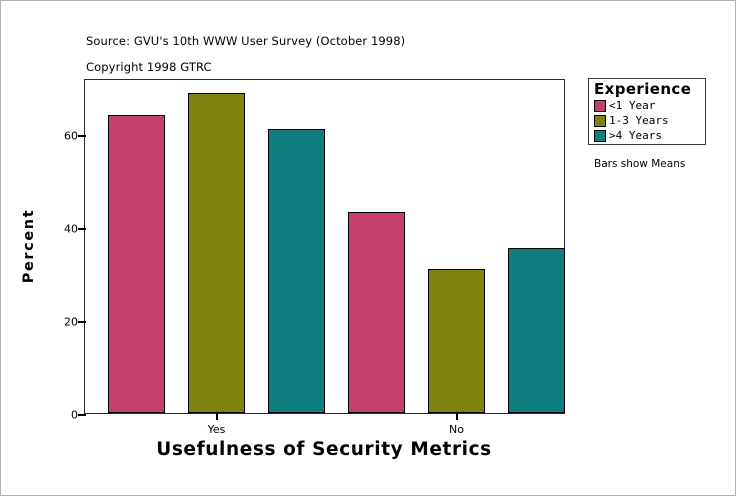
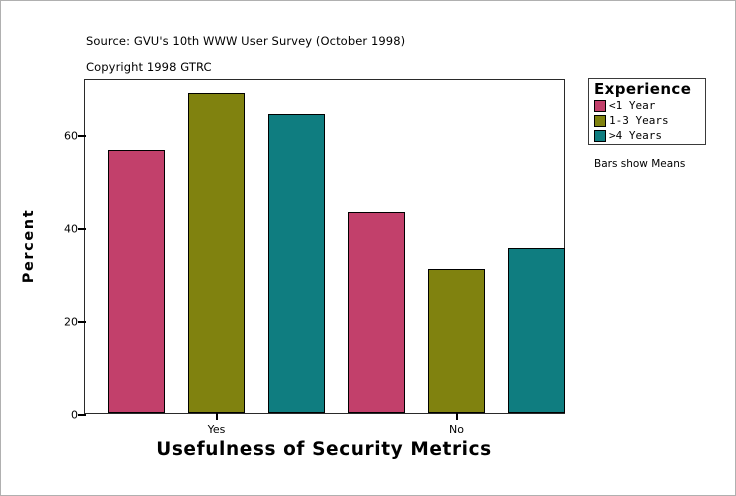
<1 Year/Yes: 64 -> 57
>4 Years/Yes: 61 -> 64
